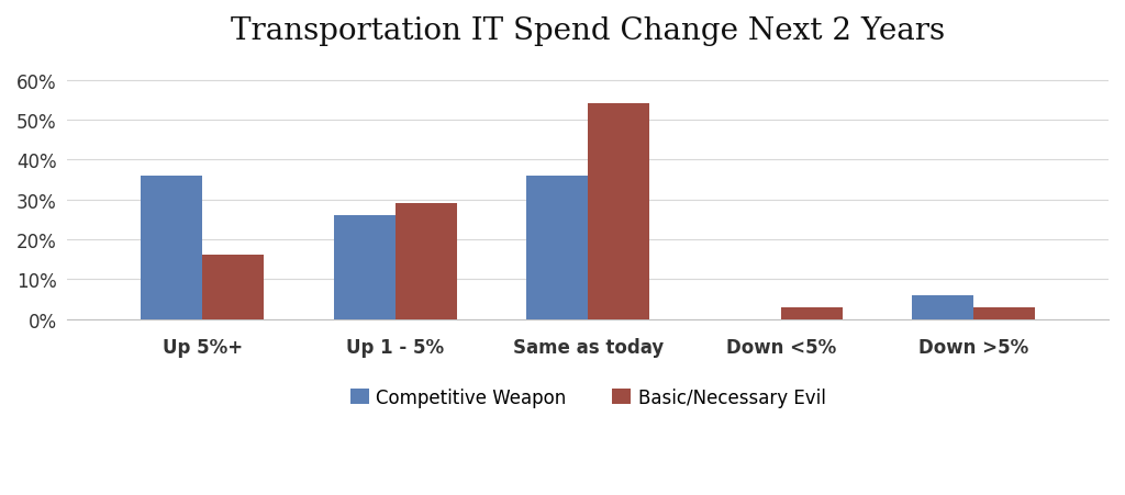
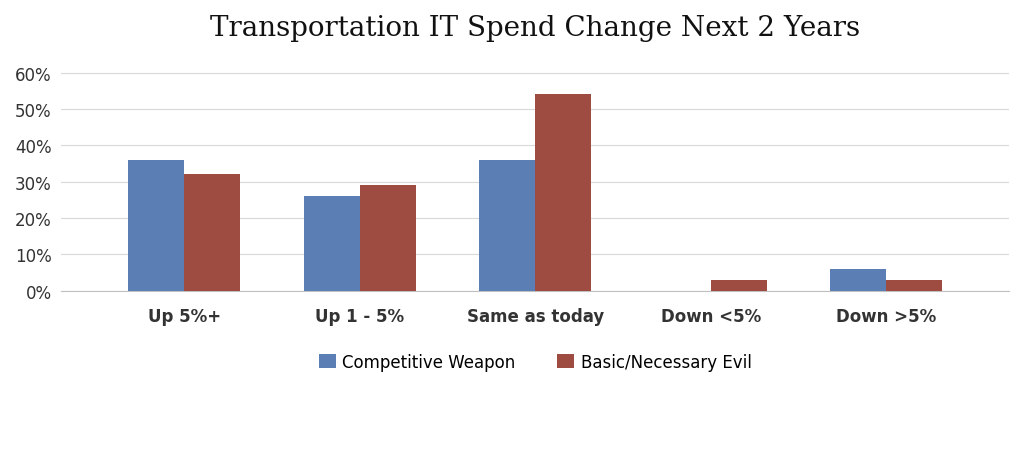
Basic/Necessary Evil/Up 5%+: 16% -> 32%
